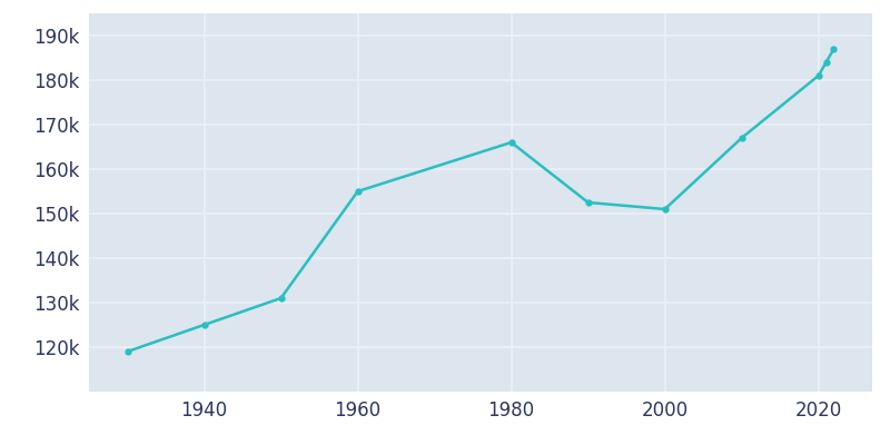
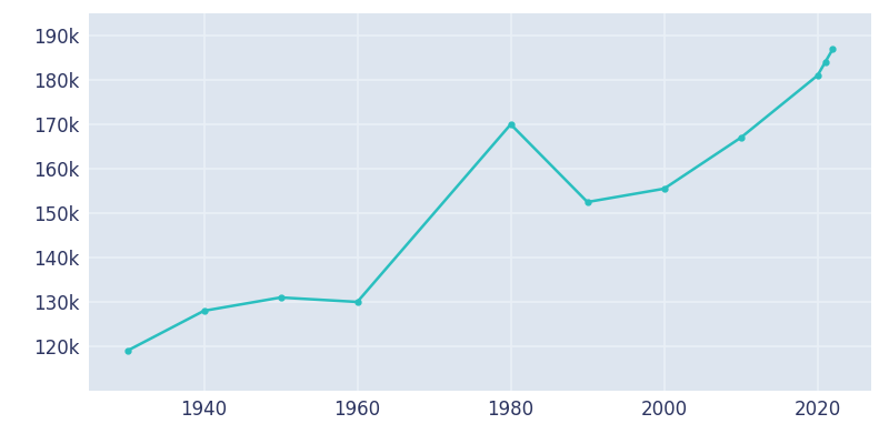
1940: 125.0k -> 128.0k
1960: 155.0k -> 130.0k
1980: 166.0k -> 170.0k
2000: 151.0k -> 155.5k
